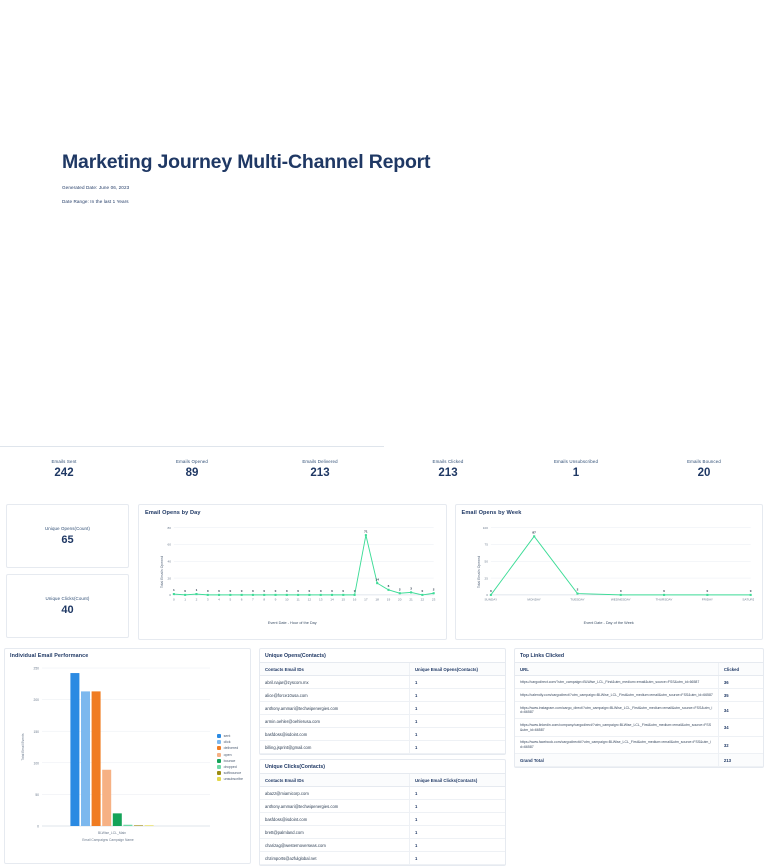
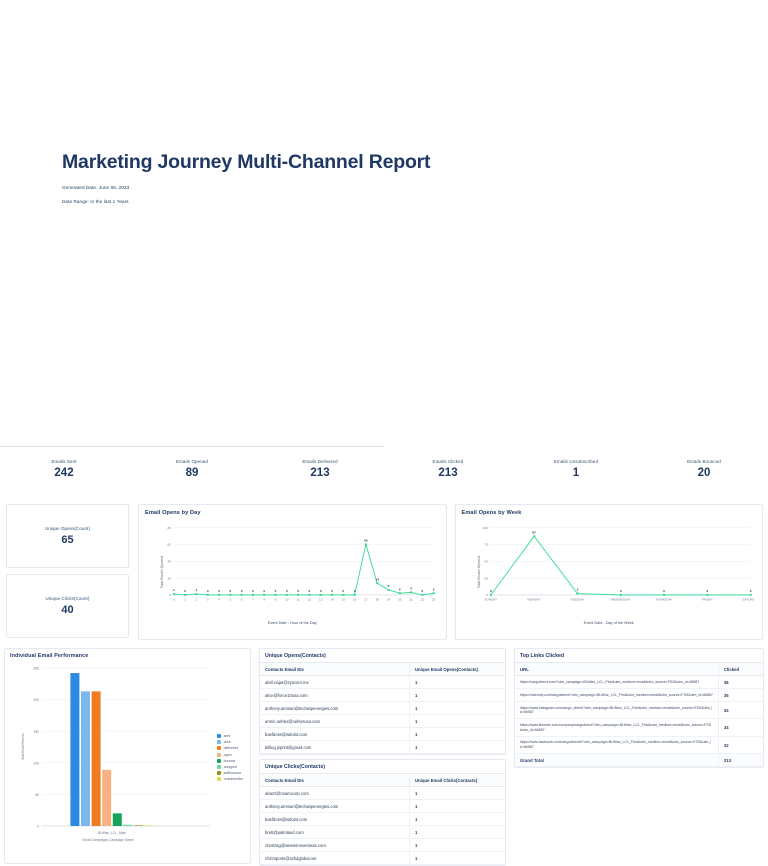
Email Opens by Day/17: 71 -> 60
